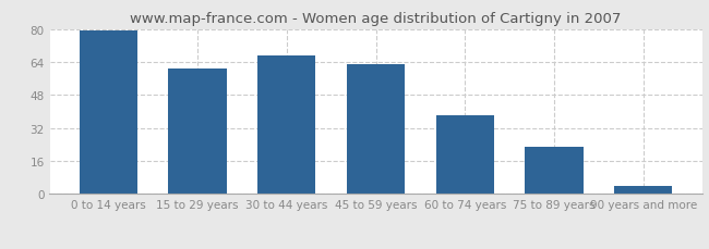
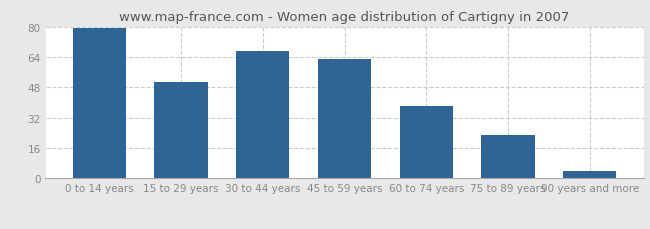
15 to 29 years: 61 -> 51
